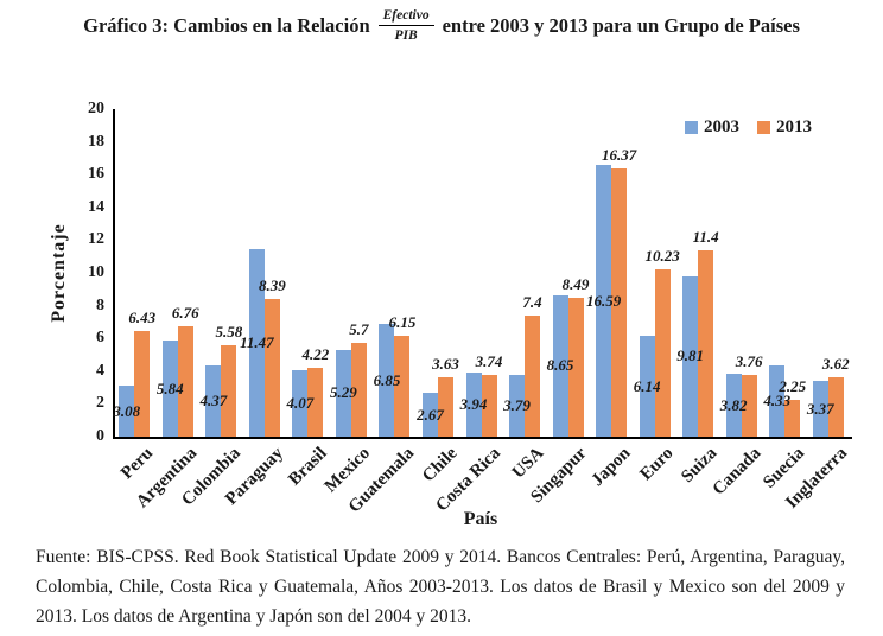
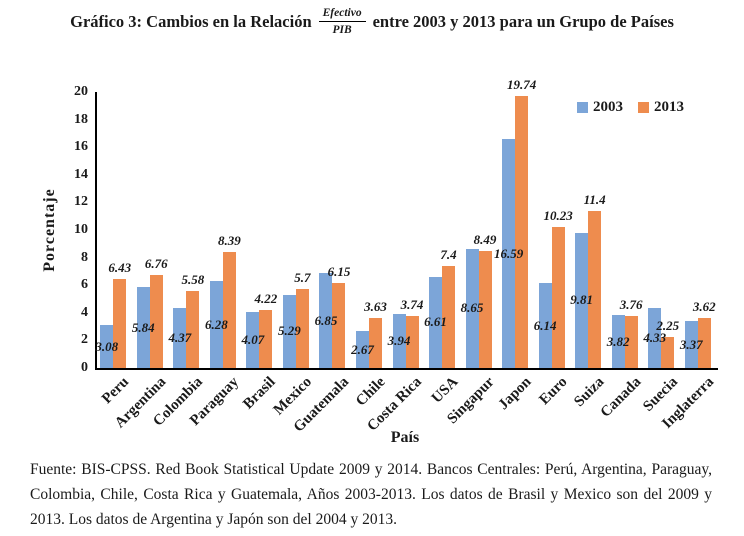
2003/Paraguay: 11.47 -> 6.28
2003/USA: 3.79 -> 6.61
2013/Japon: 16.37 -> 19.74
